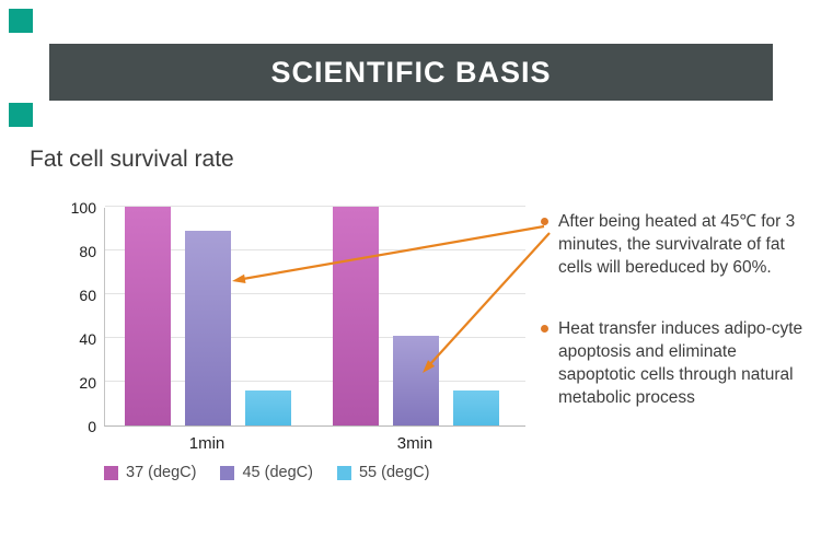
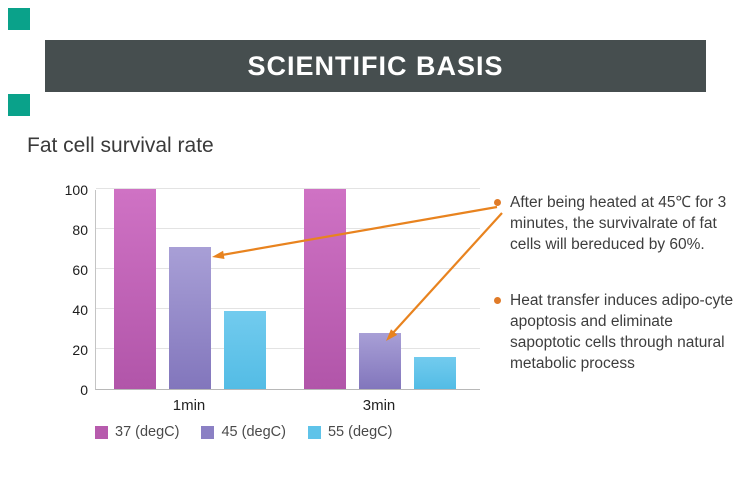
45 (degC)/1min: 89 -> 71
55 (degC)/1min: 16 -> 39
45 (degC)/3min: 41 -> 28
